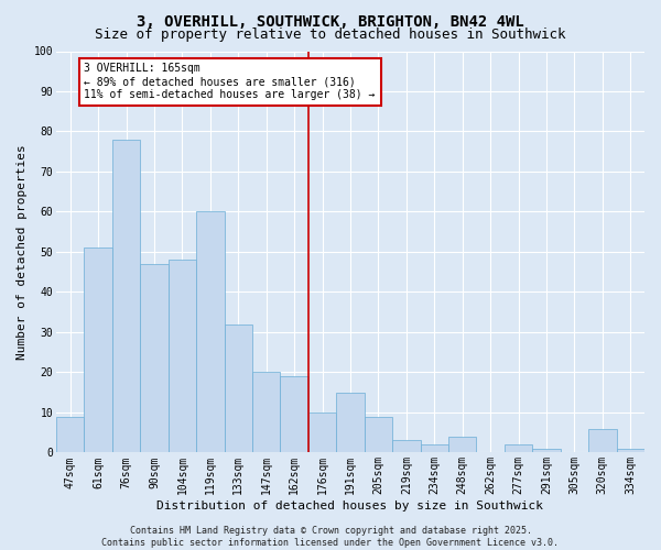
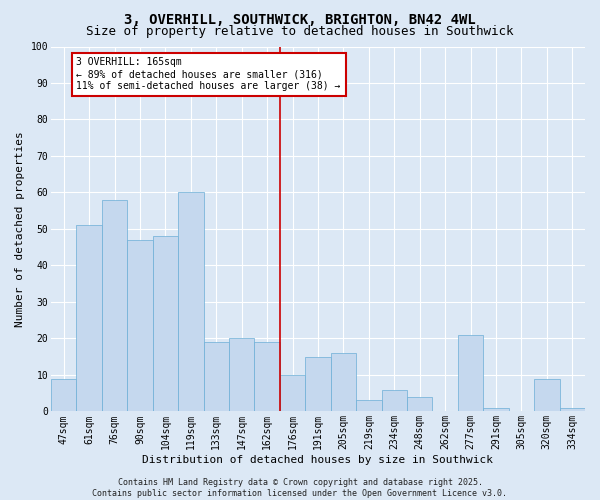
76sqm: 78 -> 58
133sqm: 32 -> 19
205sqm: 9 -> 16
234sqm: 2 -> 6
277sqm: 2 -> 21
320sqm: 6 -> 9
